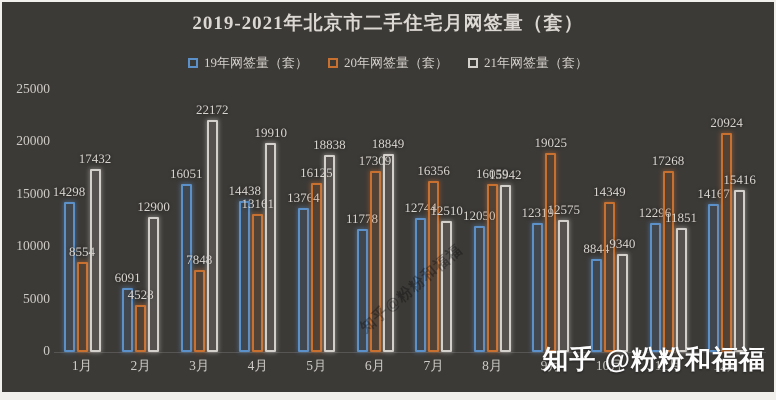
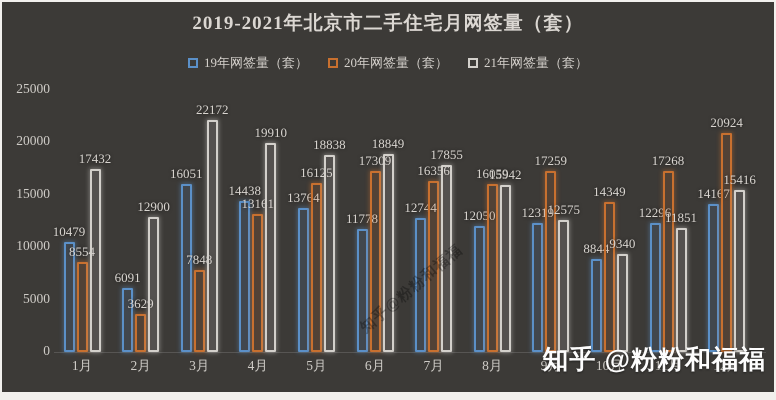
19年网签量（套）/1月: 14298 -> 10479
20年网签量（套）/2月: 4528 -> 3629
21年网签量（套）/7月: 12510 -> 17855
20年网签量（套）/9月: 19025 -> 17259
